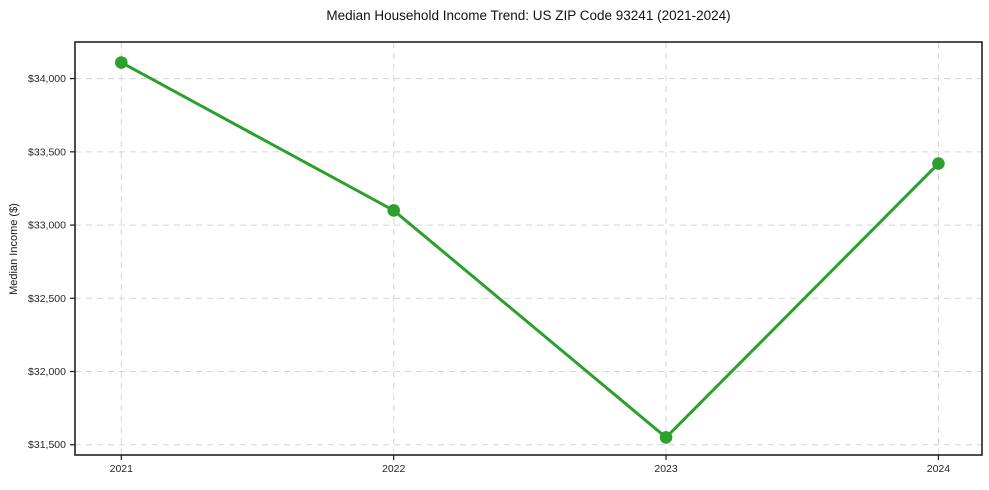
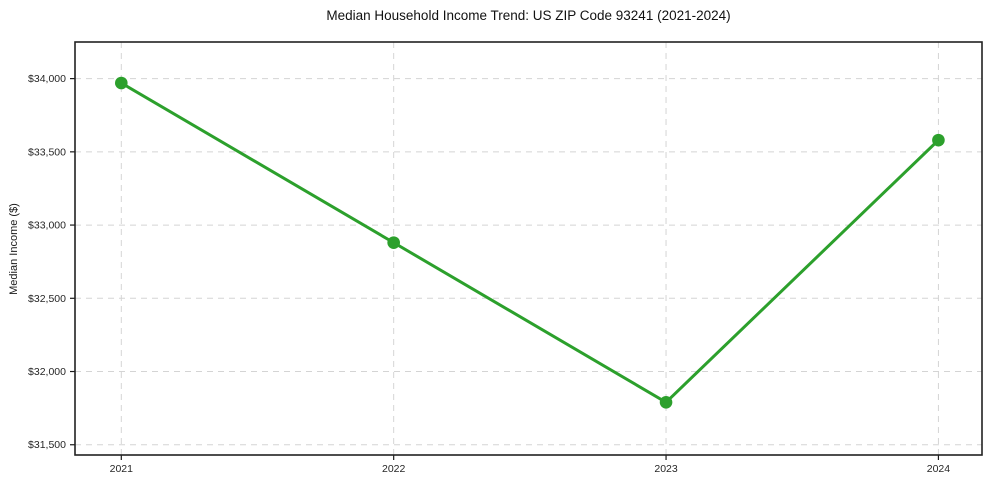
2021: $34110 -> $33970
2022: $33100 -> $32880
2023: $31550 -> $31790
2024: $33420 -> $33580
